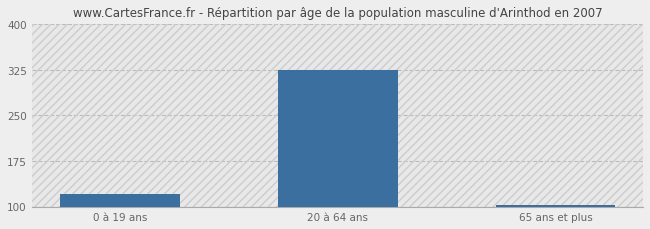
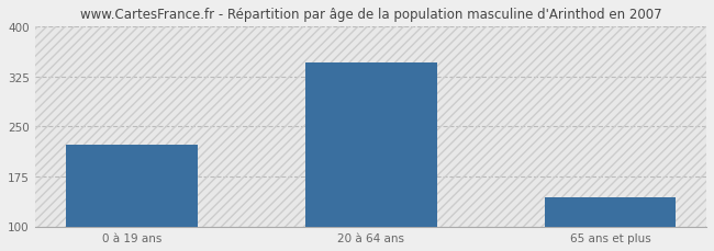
0 à 19 ans: 120 -> 222
20 à 64 ans: 325 -> 346
65 ans et plus: 103 -> 144
